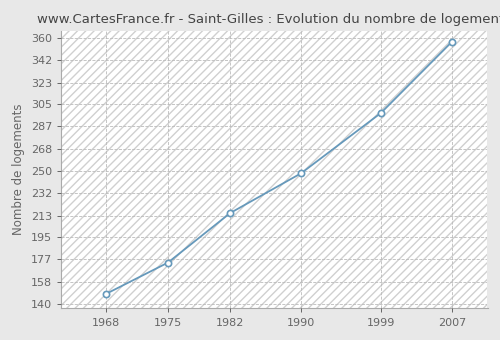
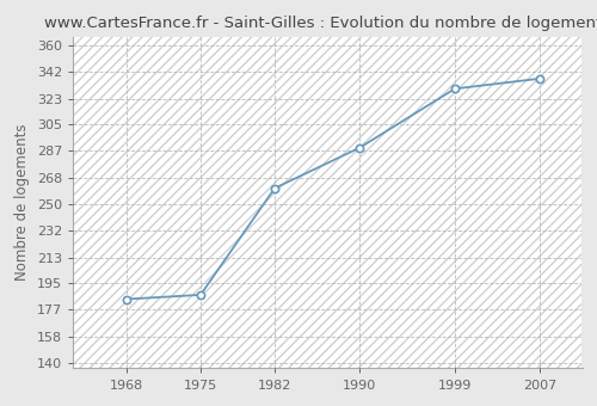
1968: 148 -> 184
1975: 174 -> 187
1982: 215 -> 261
1990: 248 -> 289
1999: 298 -> 330
2007: 357 -> 337
